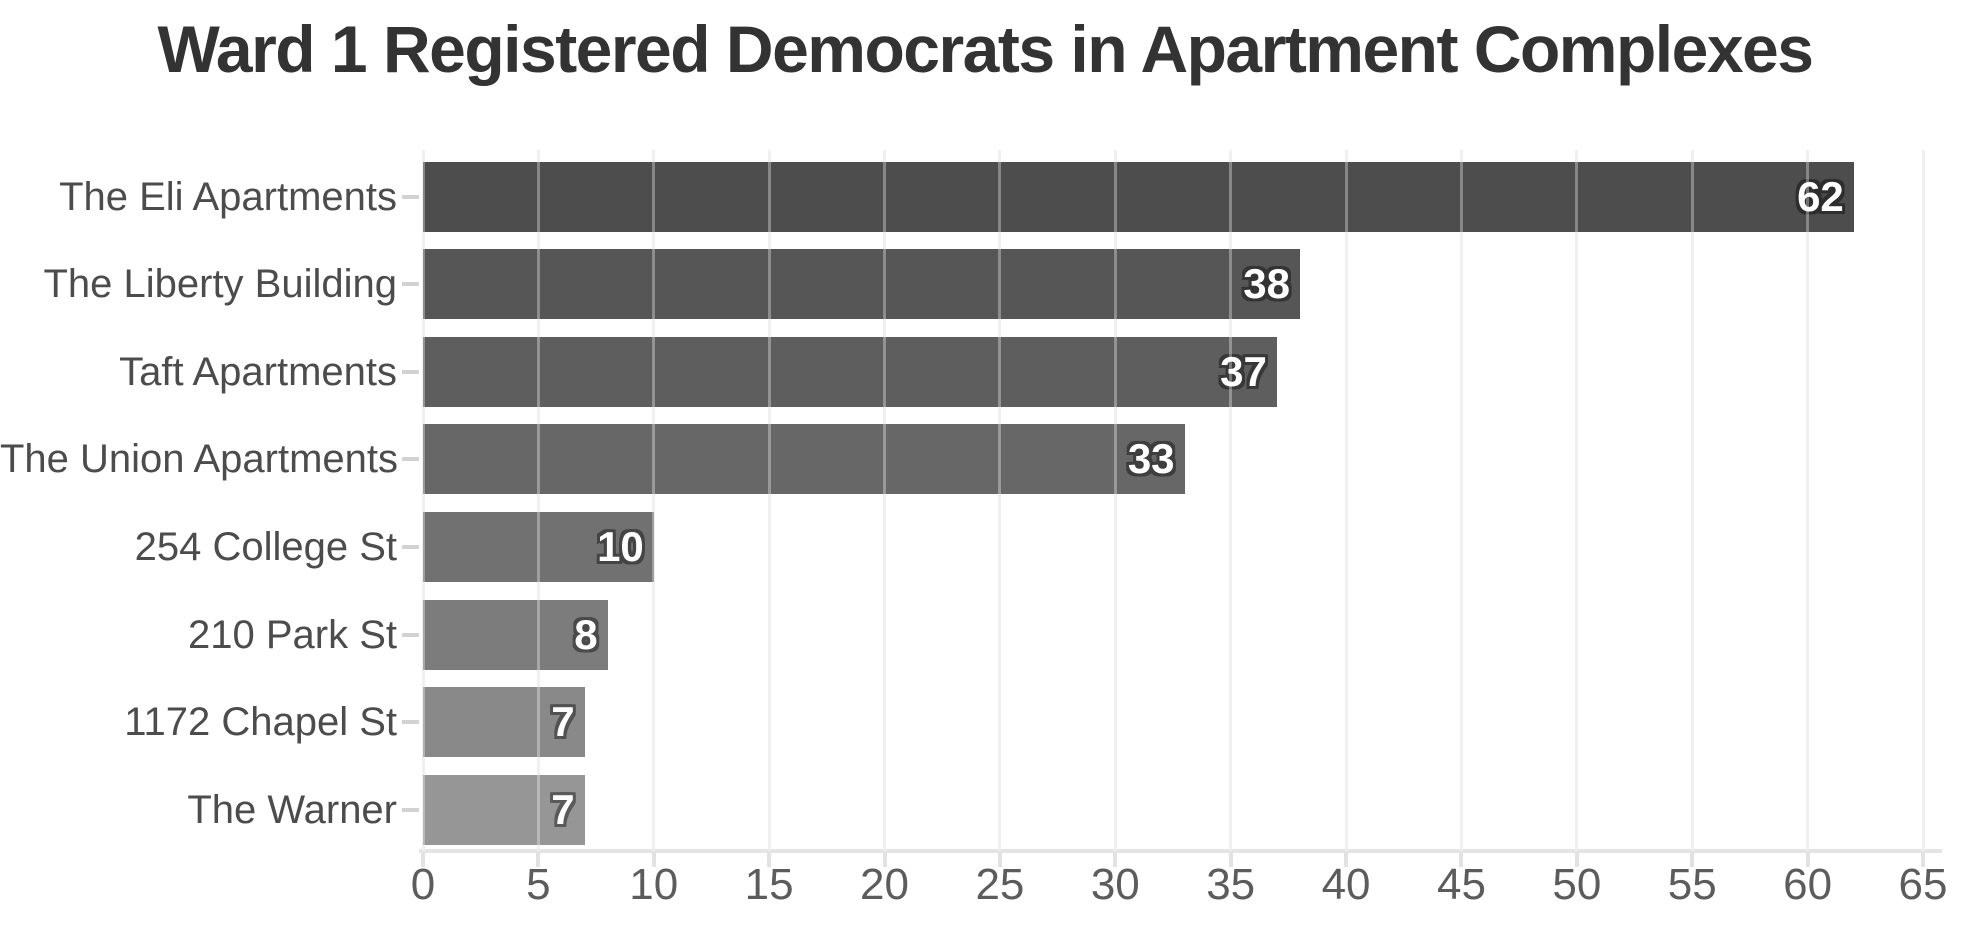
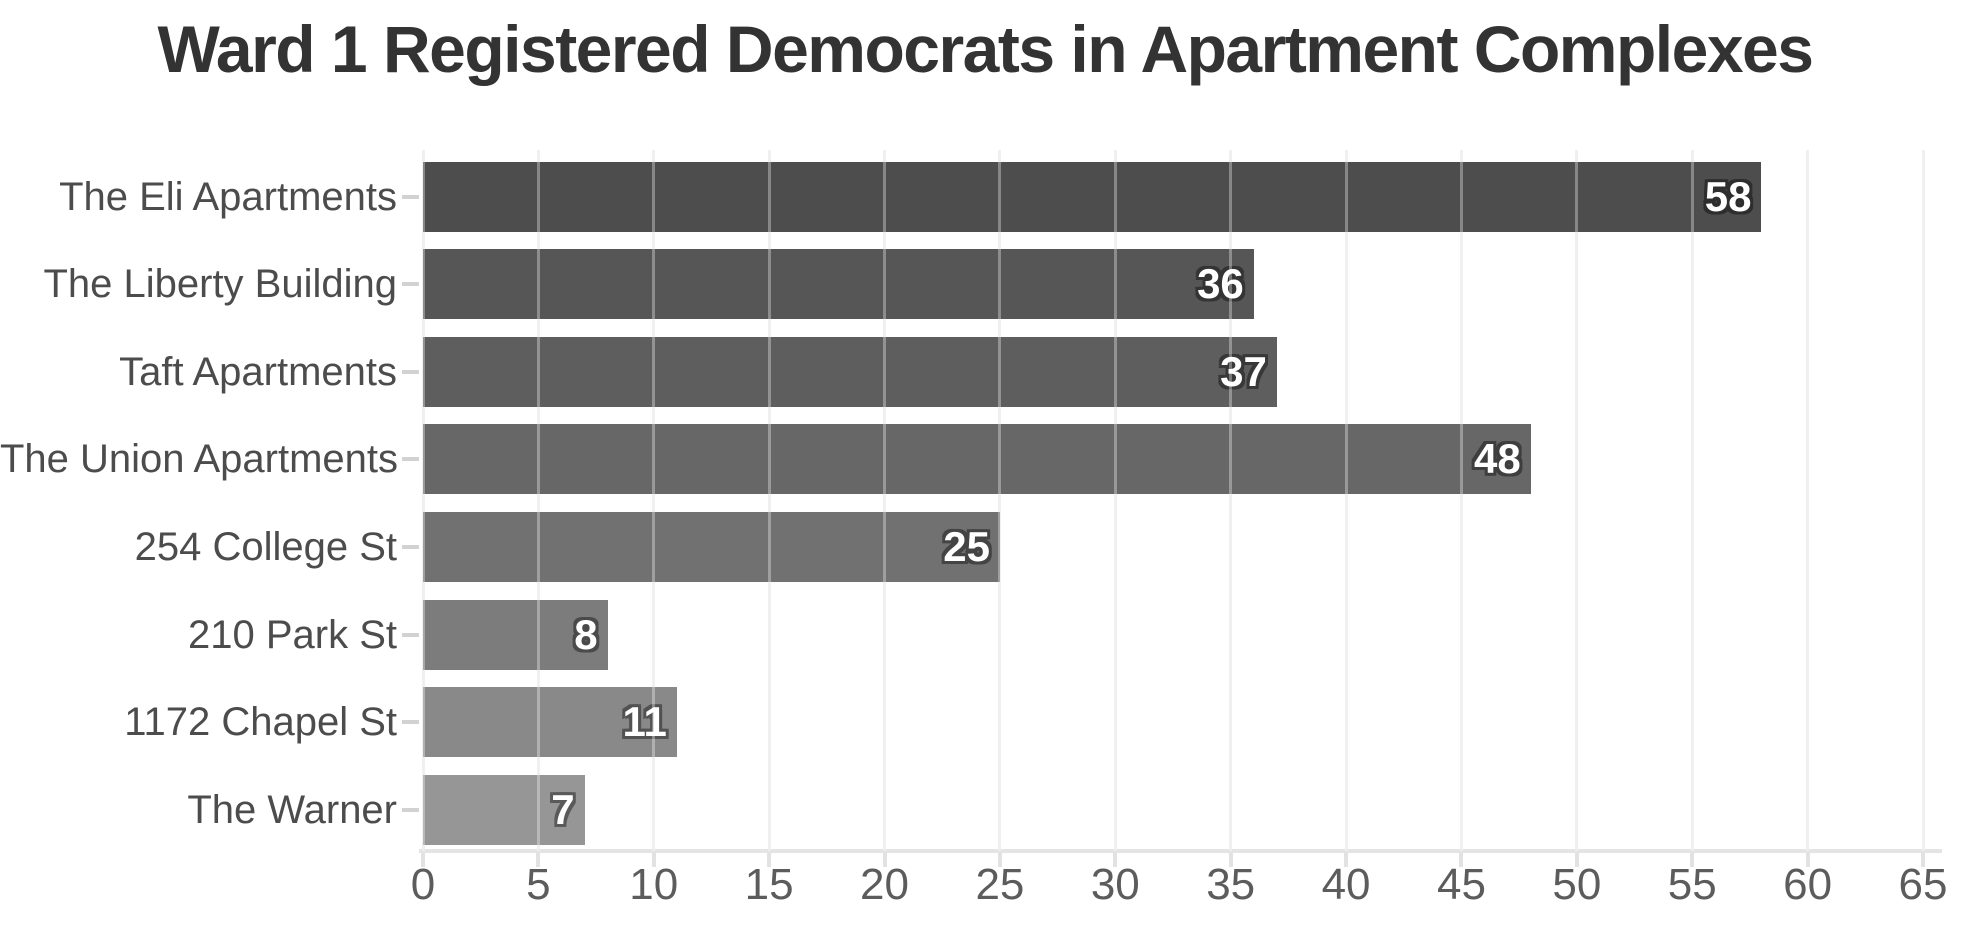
The Eli Apartments: 62 -> 58
The Liberty Building: 38 -> 36
The Union Apartments: 33 -> 48
254 College St: 10 -> 25
1172 Chapel St: 7 -> 11
